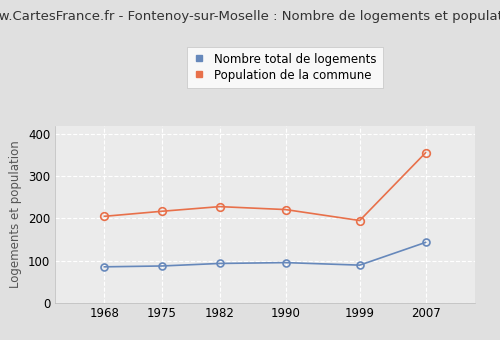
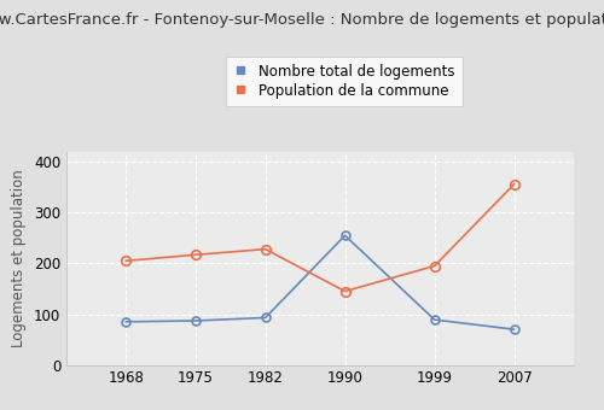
Nombre total de logements/1990: 95 -> 255
Population de la commune/1990: 221 -> 145
Nombre total de logements/2007: 143 -> 70
